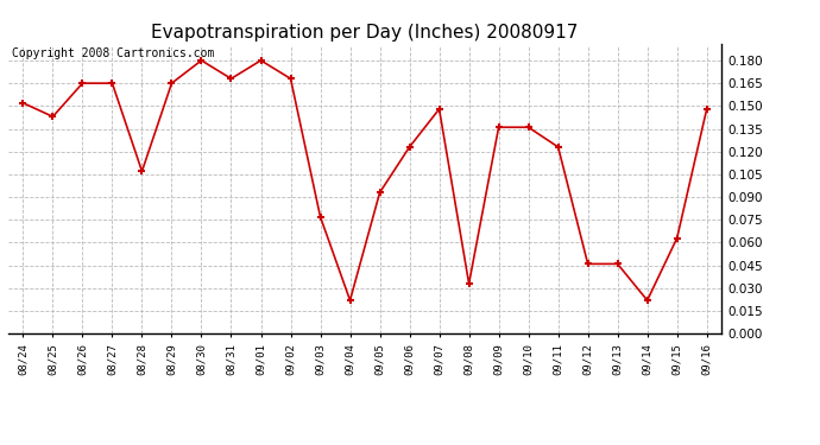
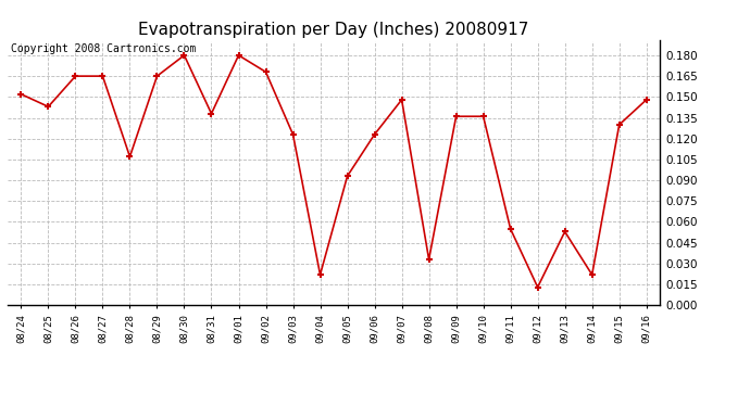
08/31: 0.168 -> 0.138
09/03: 0.077 -> 0.123
09/11: 0.123 -> 0.055
09/12: 0.046 -> 0.013
09/13: 0.046 -> 0.053
09/15: 0.063 -> 0.130
